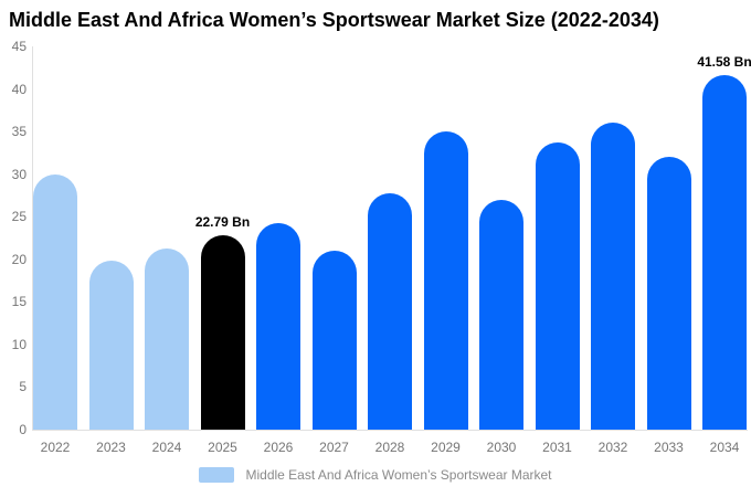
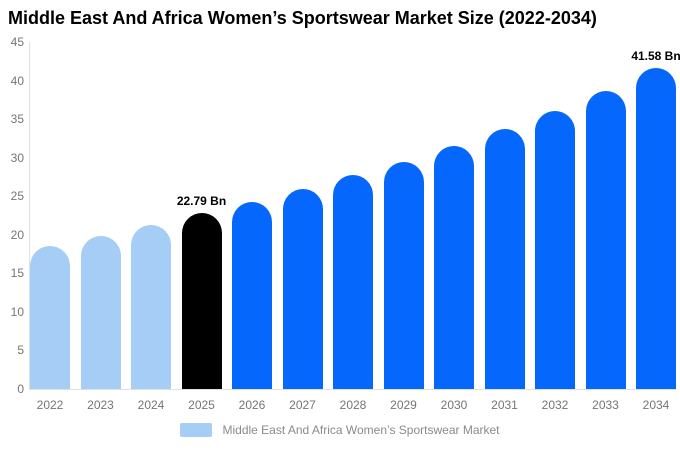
2022: 30 -> 19
2027: 21 -> 26
2029: 35 -> 30
2030: 27 -> 32
2033: 32 -> 39
